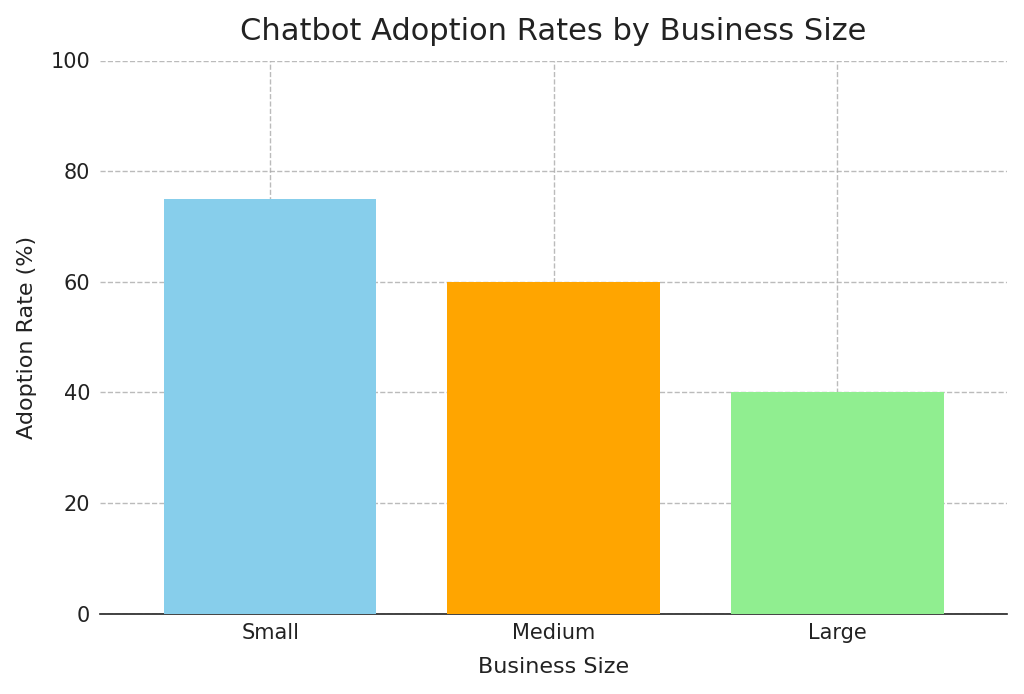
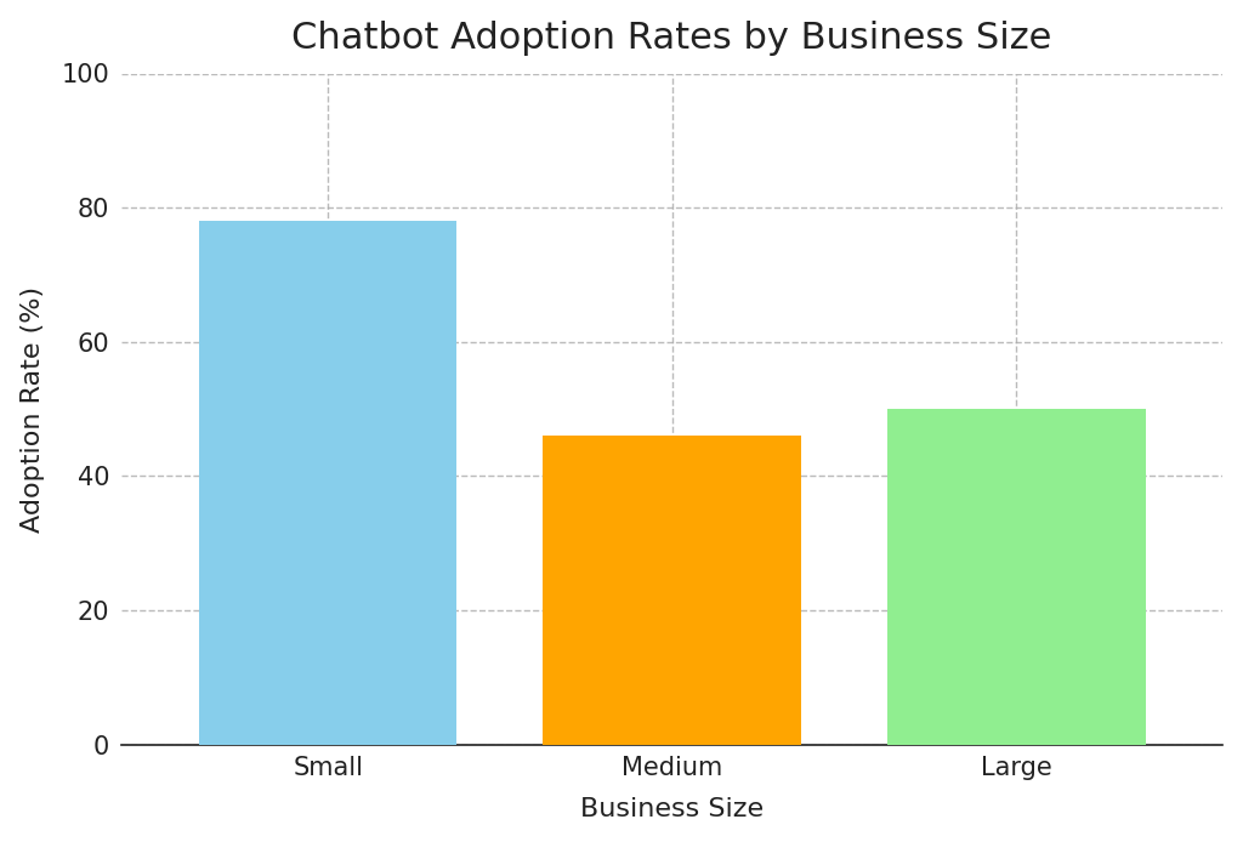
Small: 75 -> 78
Medium: 60 -> 46
Large: 40 -> 50
